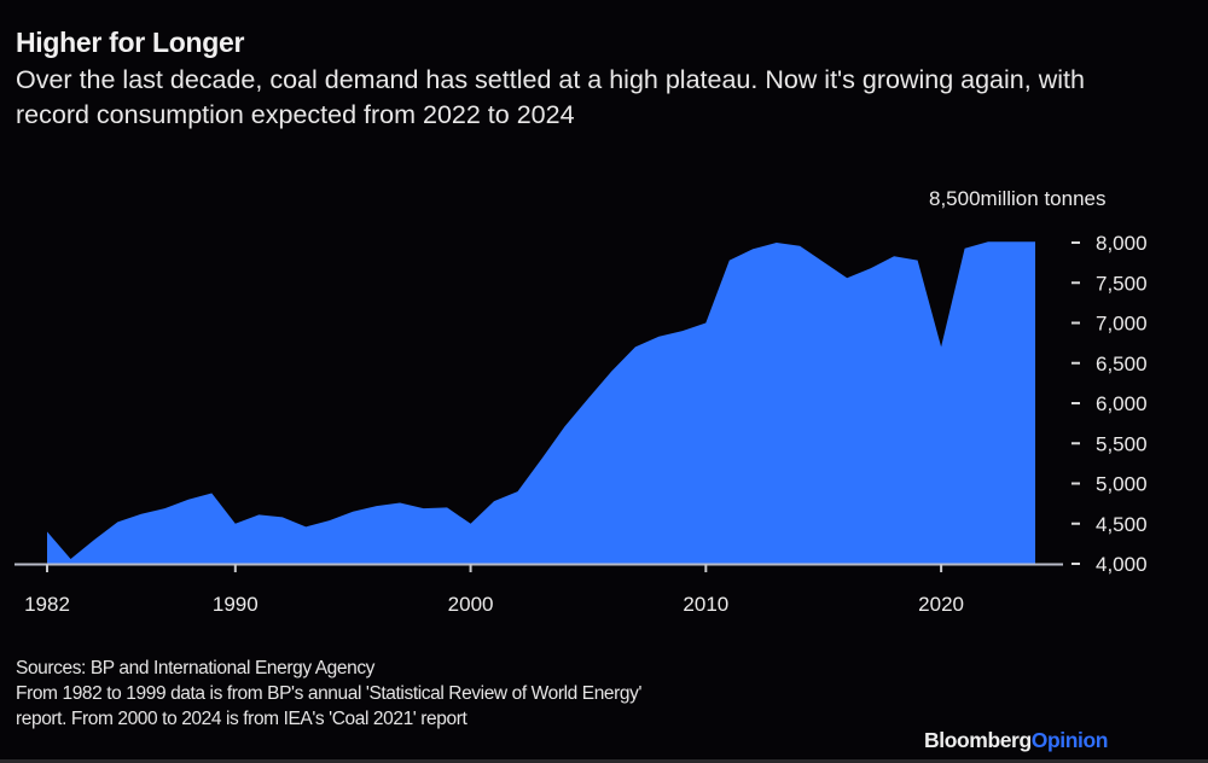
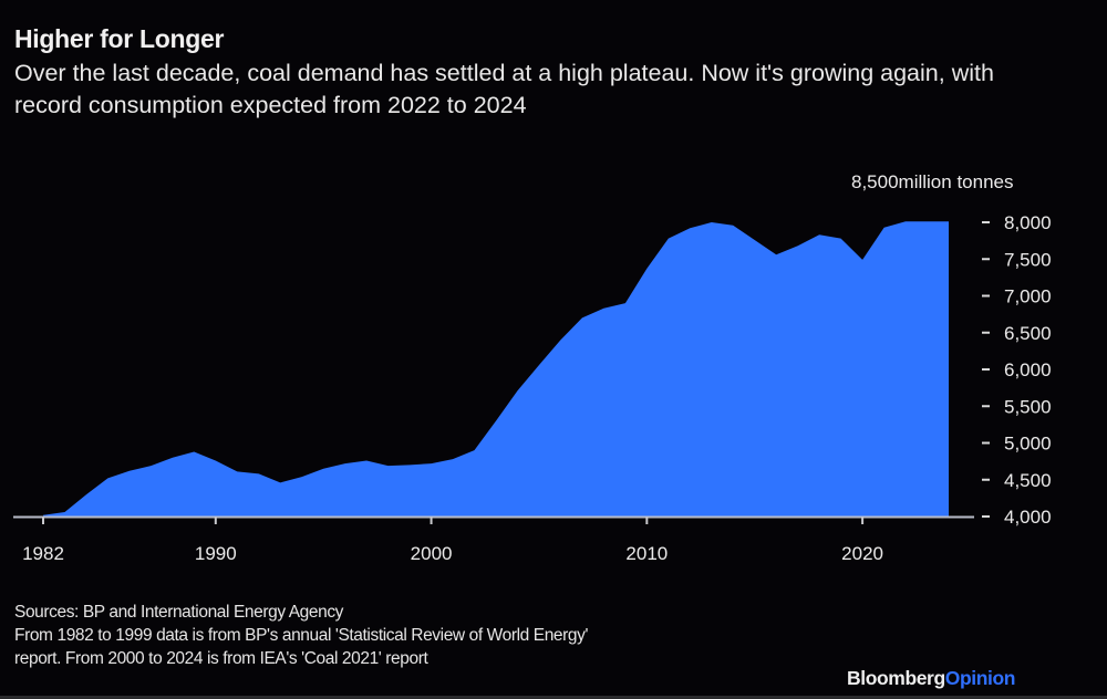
1982: 4400 -> 4000
1990: 4500 -> 4800
2000: 4500 -> 4700
2010: 7000 -> 7400
2020: 6700 -> 7500
